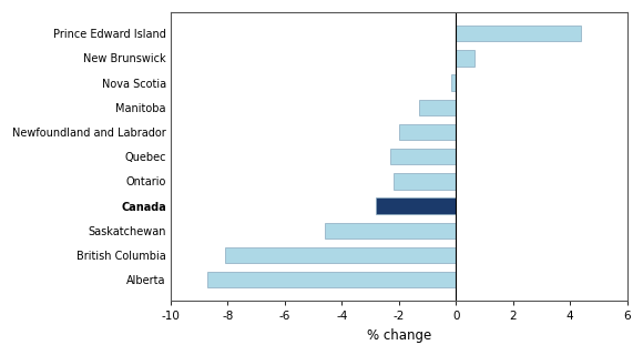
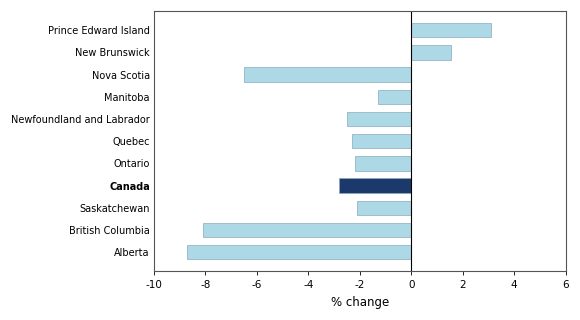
Prince Edward Island: 4.40 -> 3.10
New Brunswick: 0.65 -> 1.55
Nova Scotia: -0.15 -> -6.50
Newfoundland and Labrador: -2.00 -> -2.50
Saskatchewan: -4.60 -> -2.10
